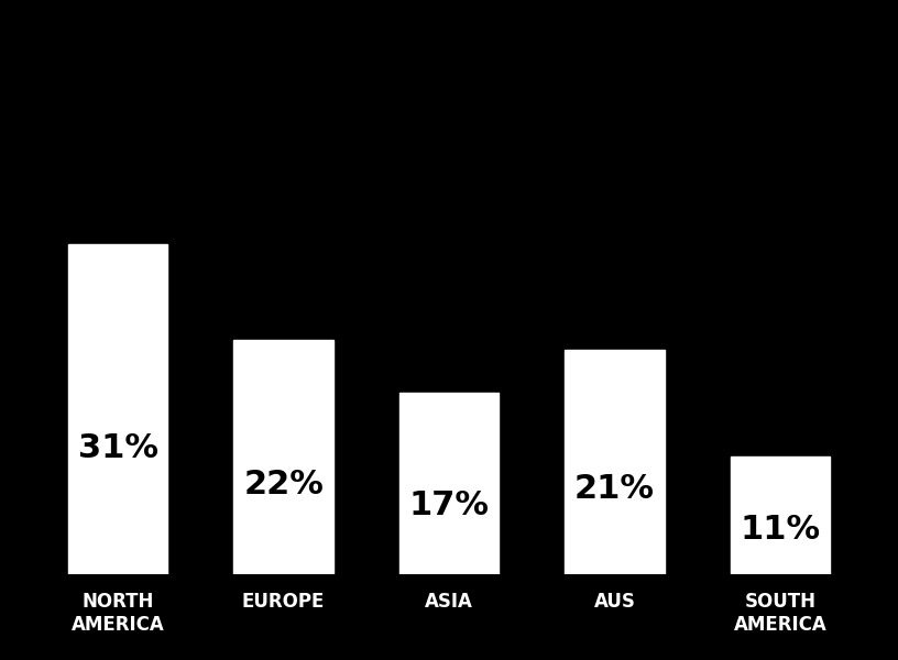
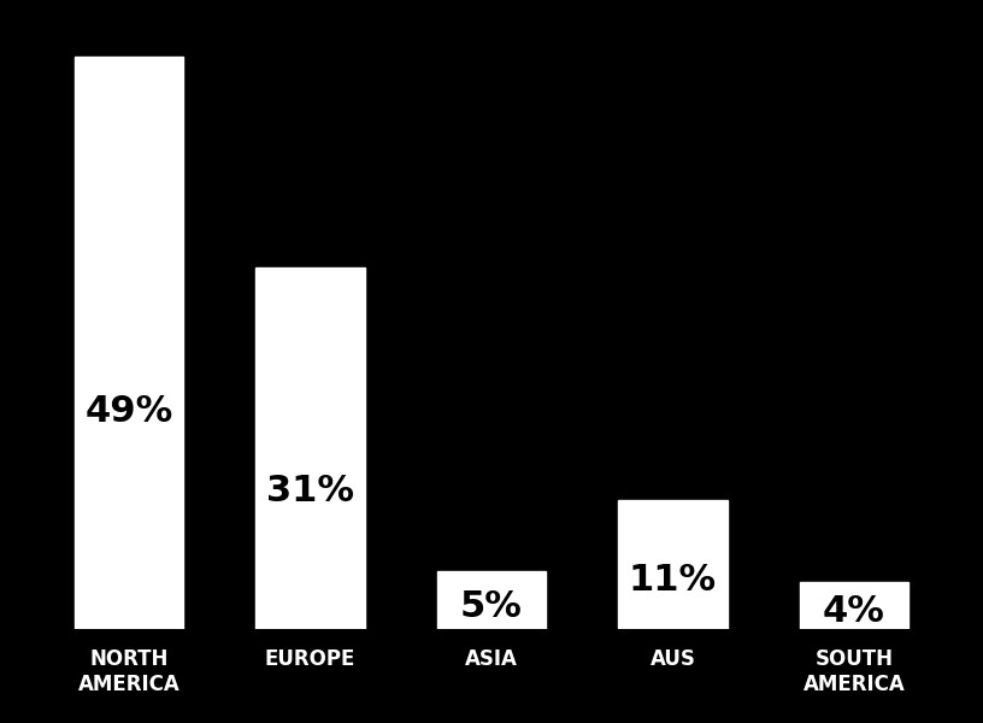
NORTH AMERICA: 31% -> 49%
EUROPE: 22% -> 31%
ASIA: 17% -> 5%
AUS: 21% -> 11%
SOUTH AMERICA: 11% -> 4%
